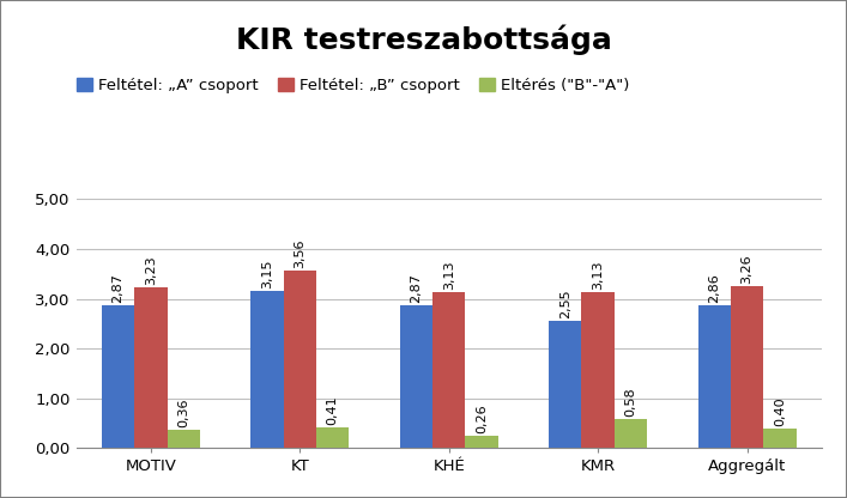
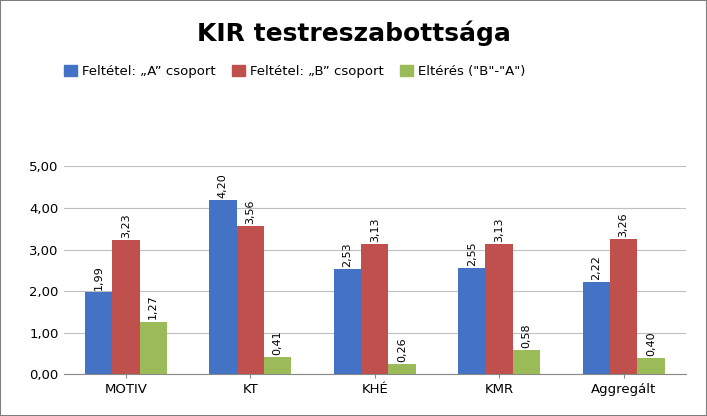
Feltétel: „A” csoport/MOTIV: 2,87 -> 1,99
Eltérés ("B"-"A")/MOTIV: 0,36 -> 1,27
Feltétel: „A” csoport/KT: 3,15 -> 4,20
Feltétel: „A” csoport/KHÉ: 2,87 -> 2,53
Feltétel: „A” csoport/Aggregált: 2,86 -> 2,22
